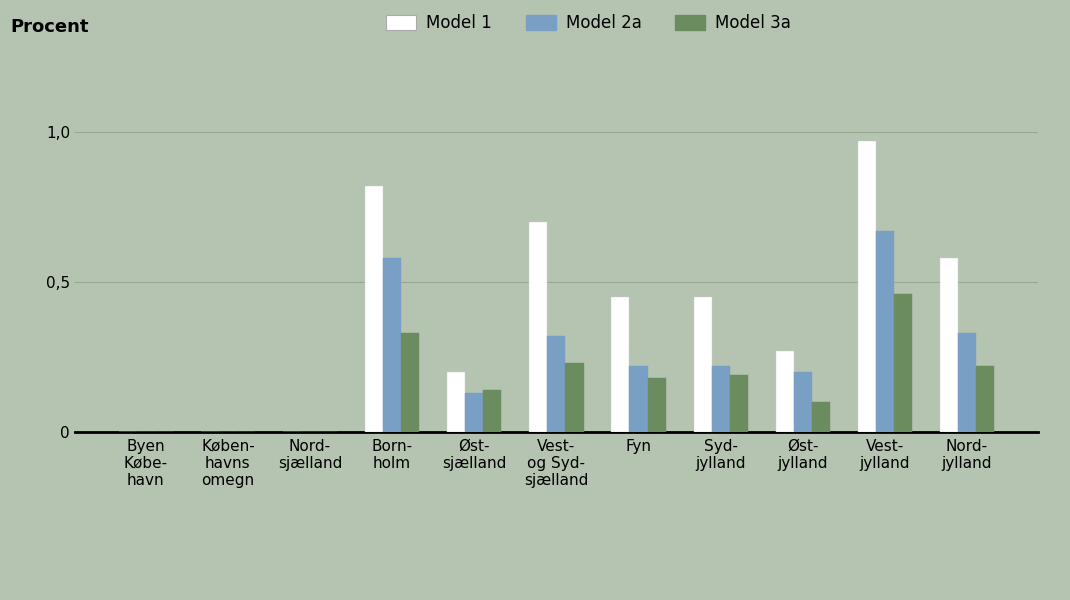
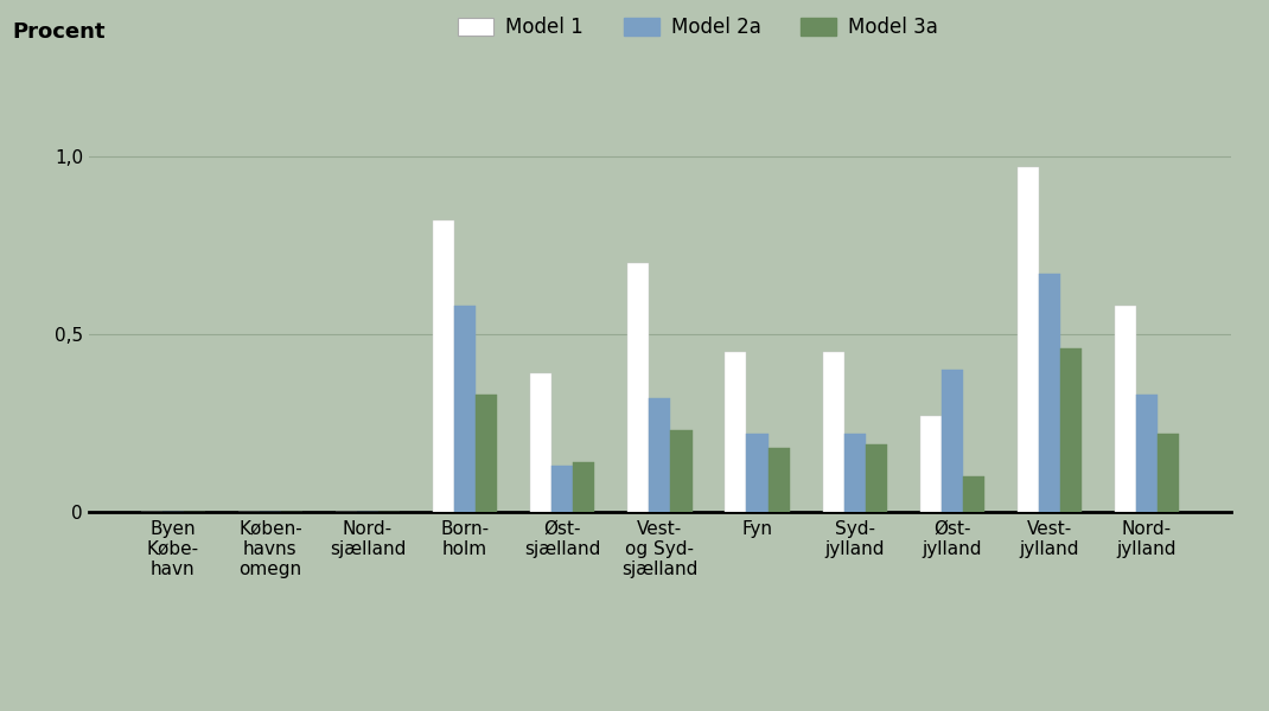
Model 1/Øst- sjælland: 0,20 -> 0,39
Model 2a/Øst- jylland: 0,20 -> 0,40
